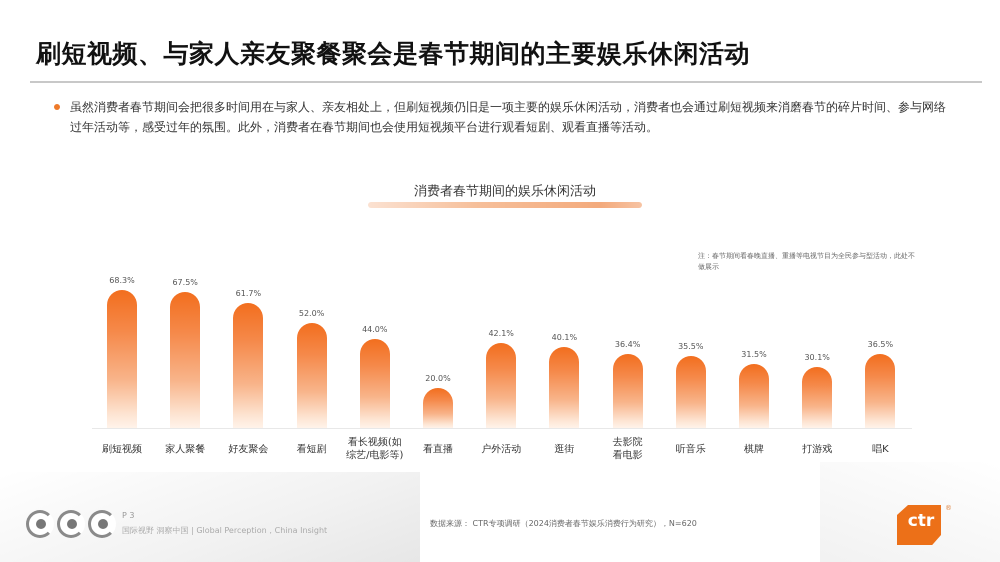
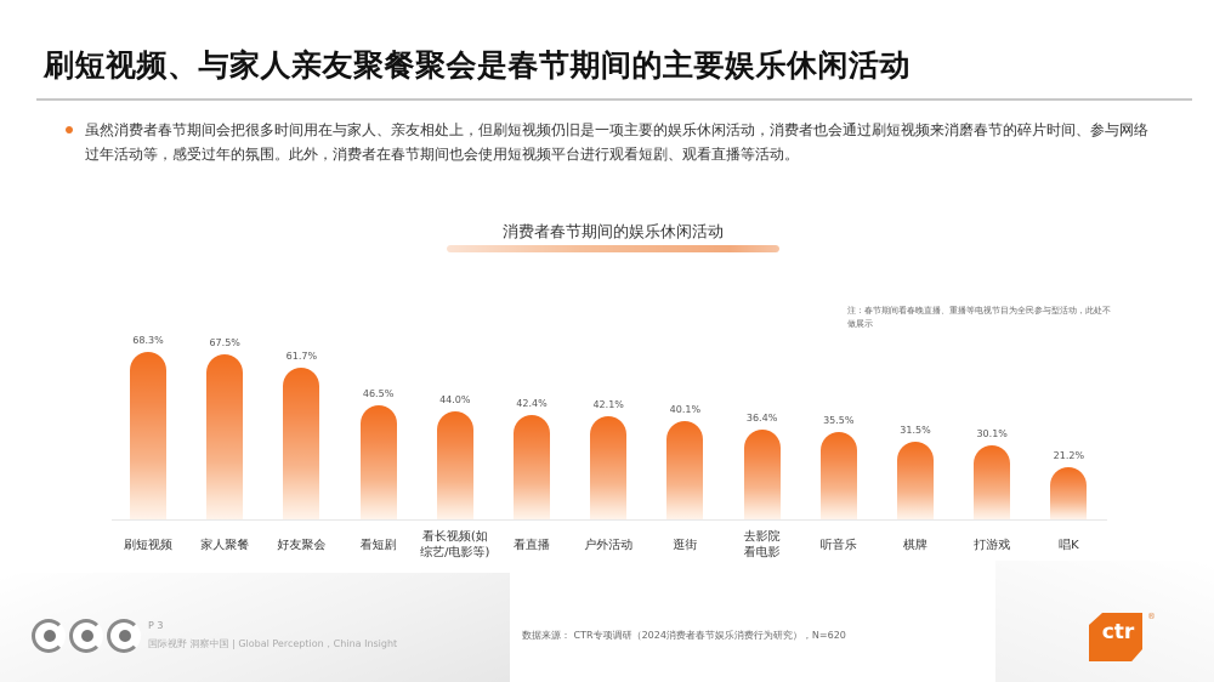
看短剧: 52.0% -> 46.5%
看直播: 20.0% -> 42.4%
唱K: 36.5% -> 21.2%
